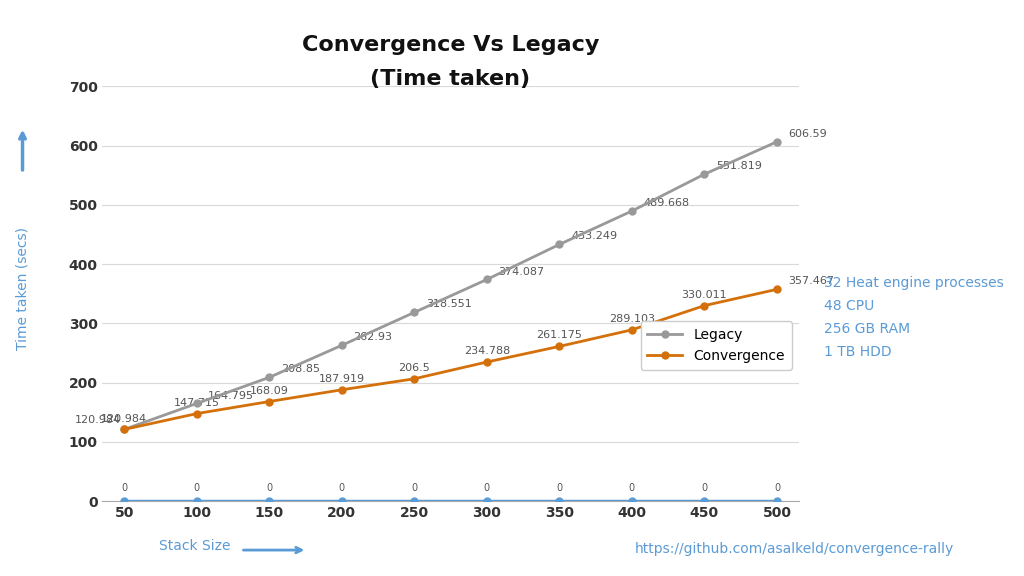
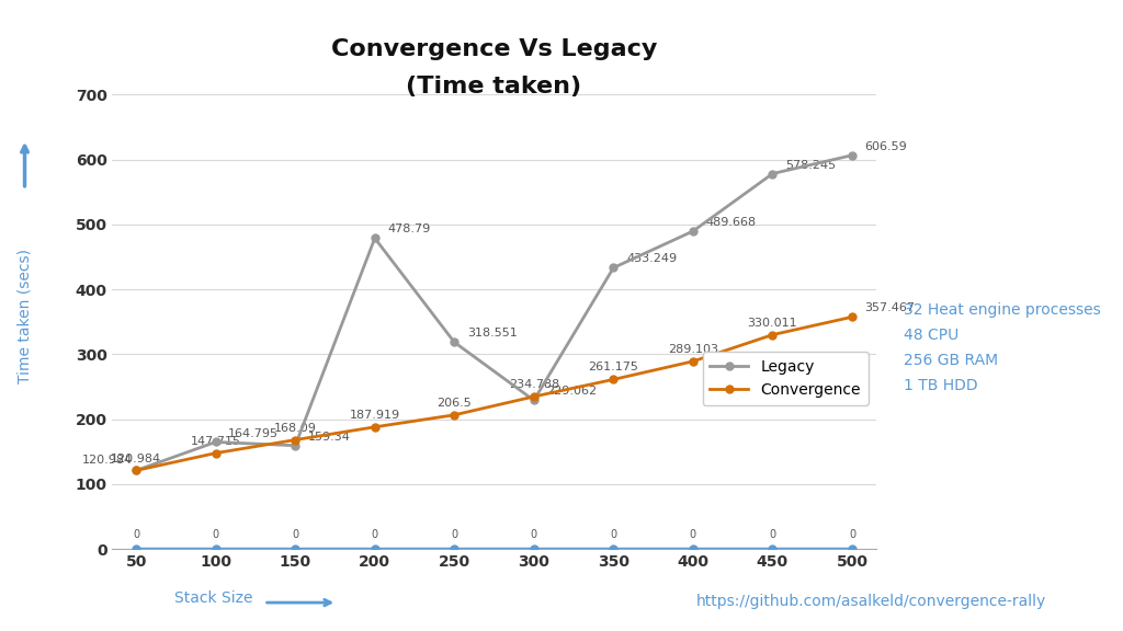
Legacy/150: 208.85 -> 159.34
Legacy/200: 262.93 -> 478.79
Legacy/300: 374.087 -> 229.062
Legacy/450: 551.819 -> 578.245
